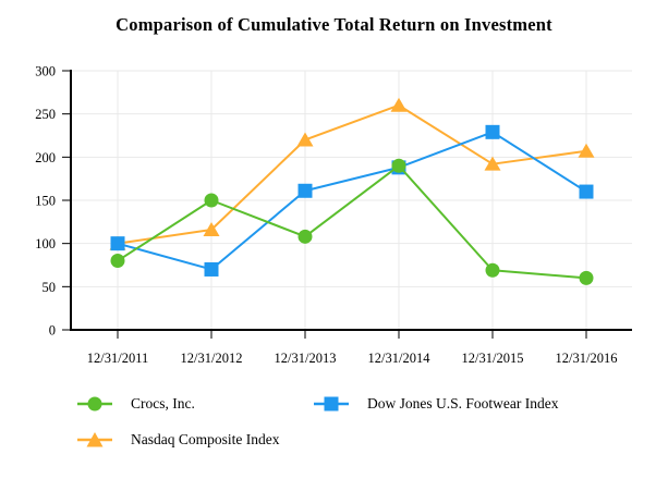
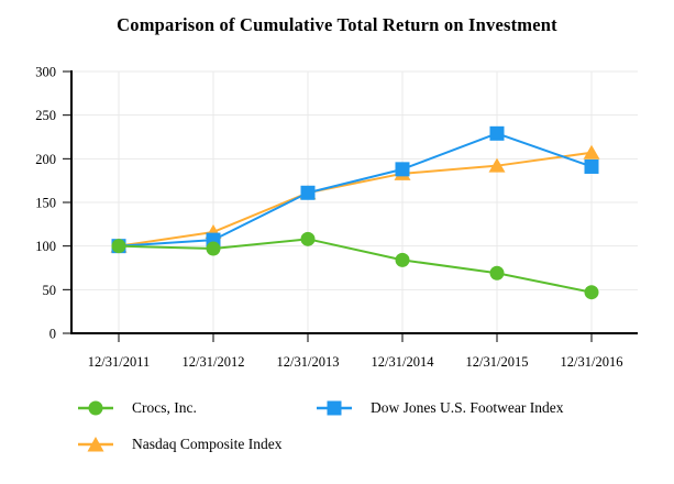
Crocs, Inc./12/31/2011: 80 -> 100
Crocs, Inc./12/31/2012: 150 -> 100
Dow Jones U.S. Footwear Index/12/31/2012: 70 -> 110
Nasdaq Composite Index/12/31/2013: 220 -> 160
Crocs, Inc./12/31/2014: 190 -> 80
Nasdaq Composite Index/12/31/2014: 260 -> 180
Crocs, Inc./12/31/2016: 60 -> 50
Dow Jones U.S. Footwear Index/12/31/2016: 160 -> 190
